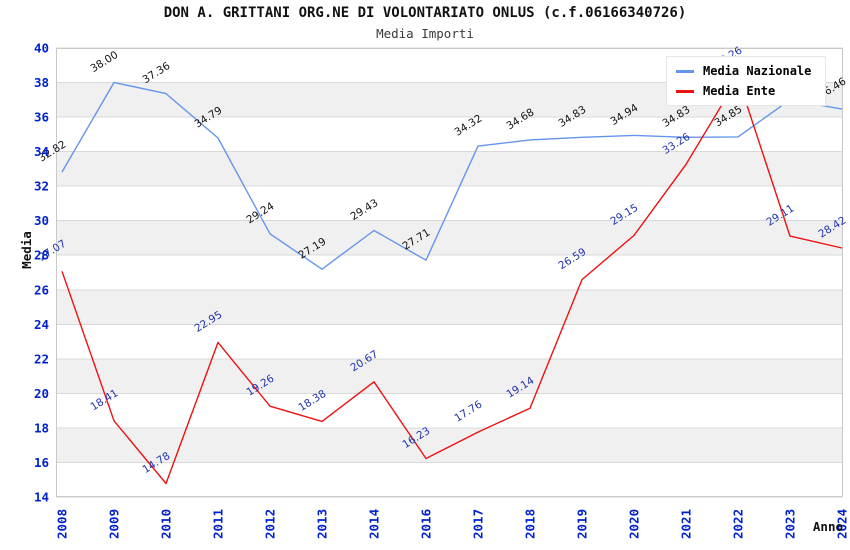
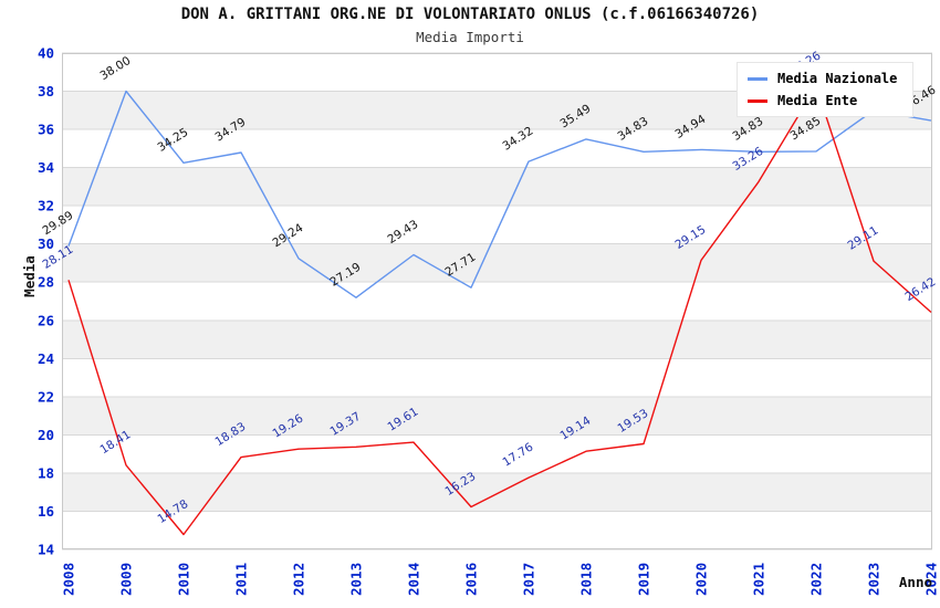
Media Nazionale/2008: 32.82 -> 29.89
Media Ente/2008: 27.07 -> 28.11
Media Nazionale/2010: 37.36 -> 34.25
Media Ente/2011: 22.95 -> 18.83
Media Ente/2013: 18.38 -> 19.37
Media Ente/2014: 20.67 -> 19.61
Media Nazionale/2018: 34.68 -> 35.49
Media Ente/2019: 26.59 -> 19.53
Media Ente/2024: 28.42 -> 26.42
